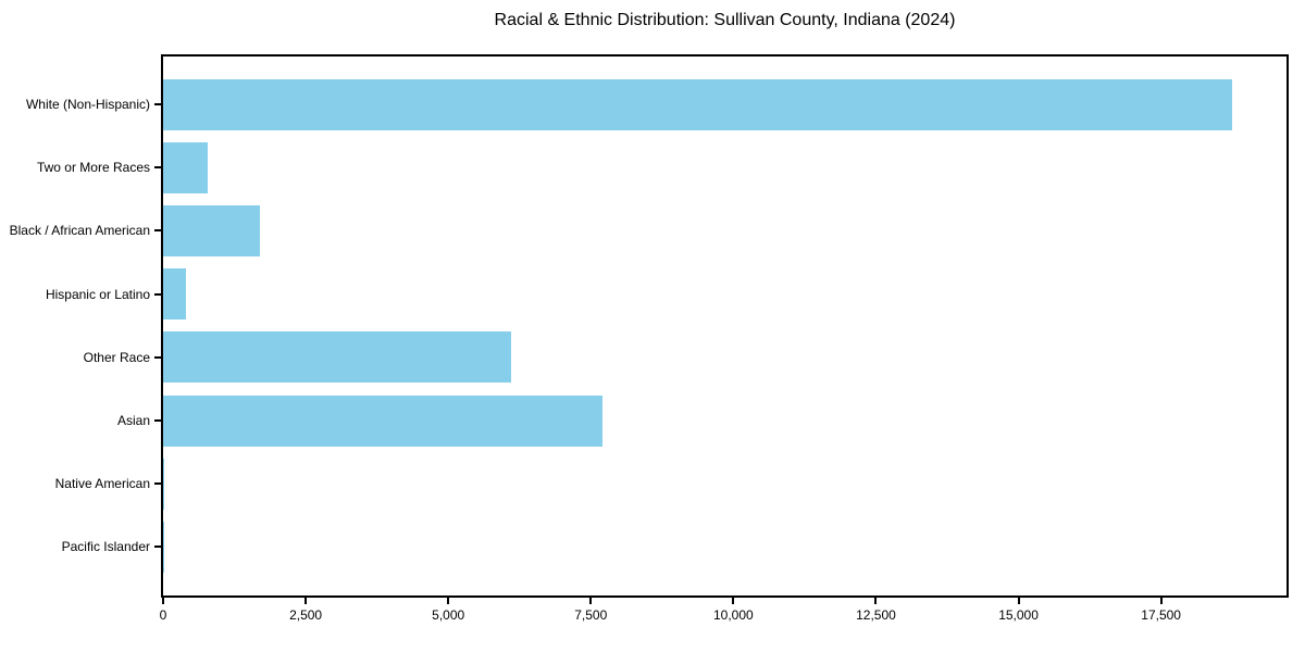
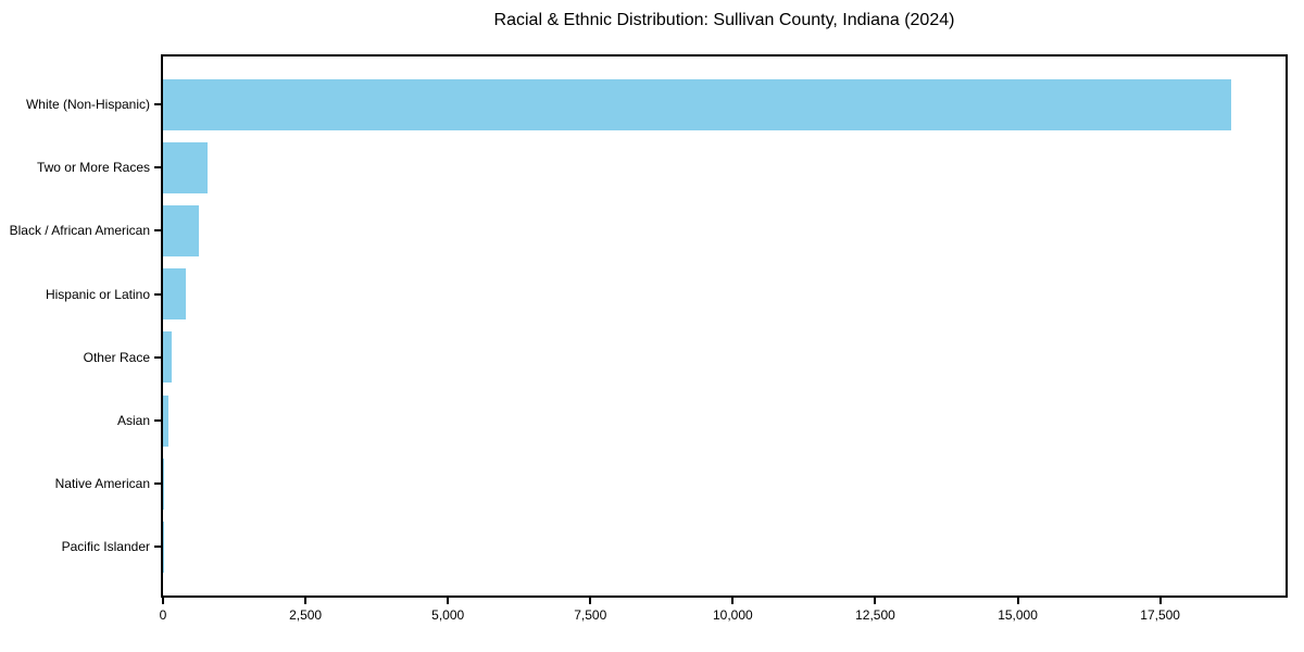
Black / African American: 1700 -> 600
Other Race: 6100 -> 100
Asian: 7700 -> 100
